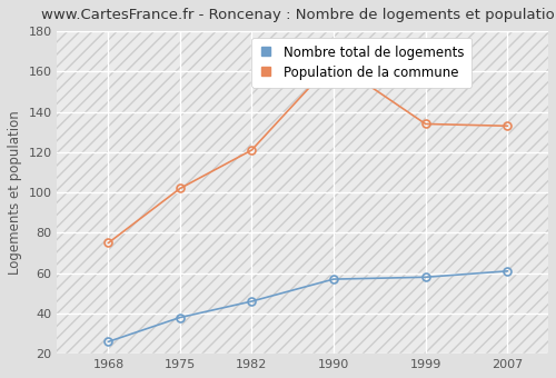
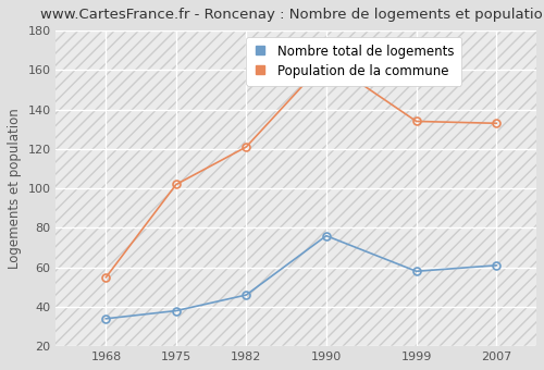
Nombre total de logements/1968: 26 -> 34
Population de la commune/1968: 75 -> 55
Nombre total de logements/1990: 57 -> 76
